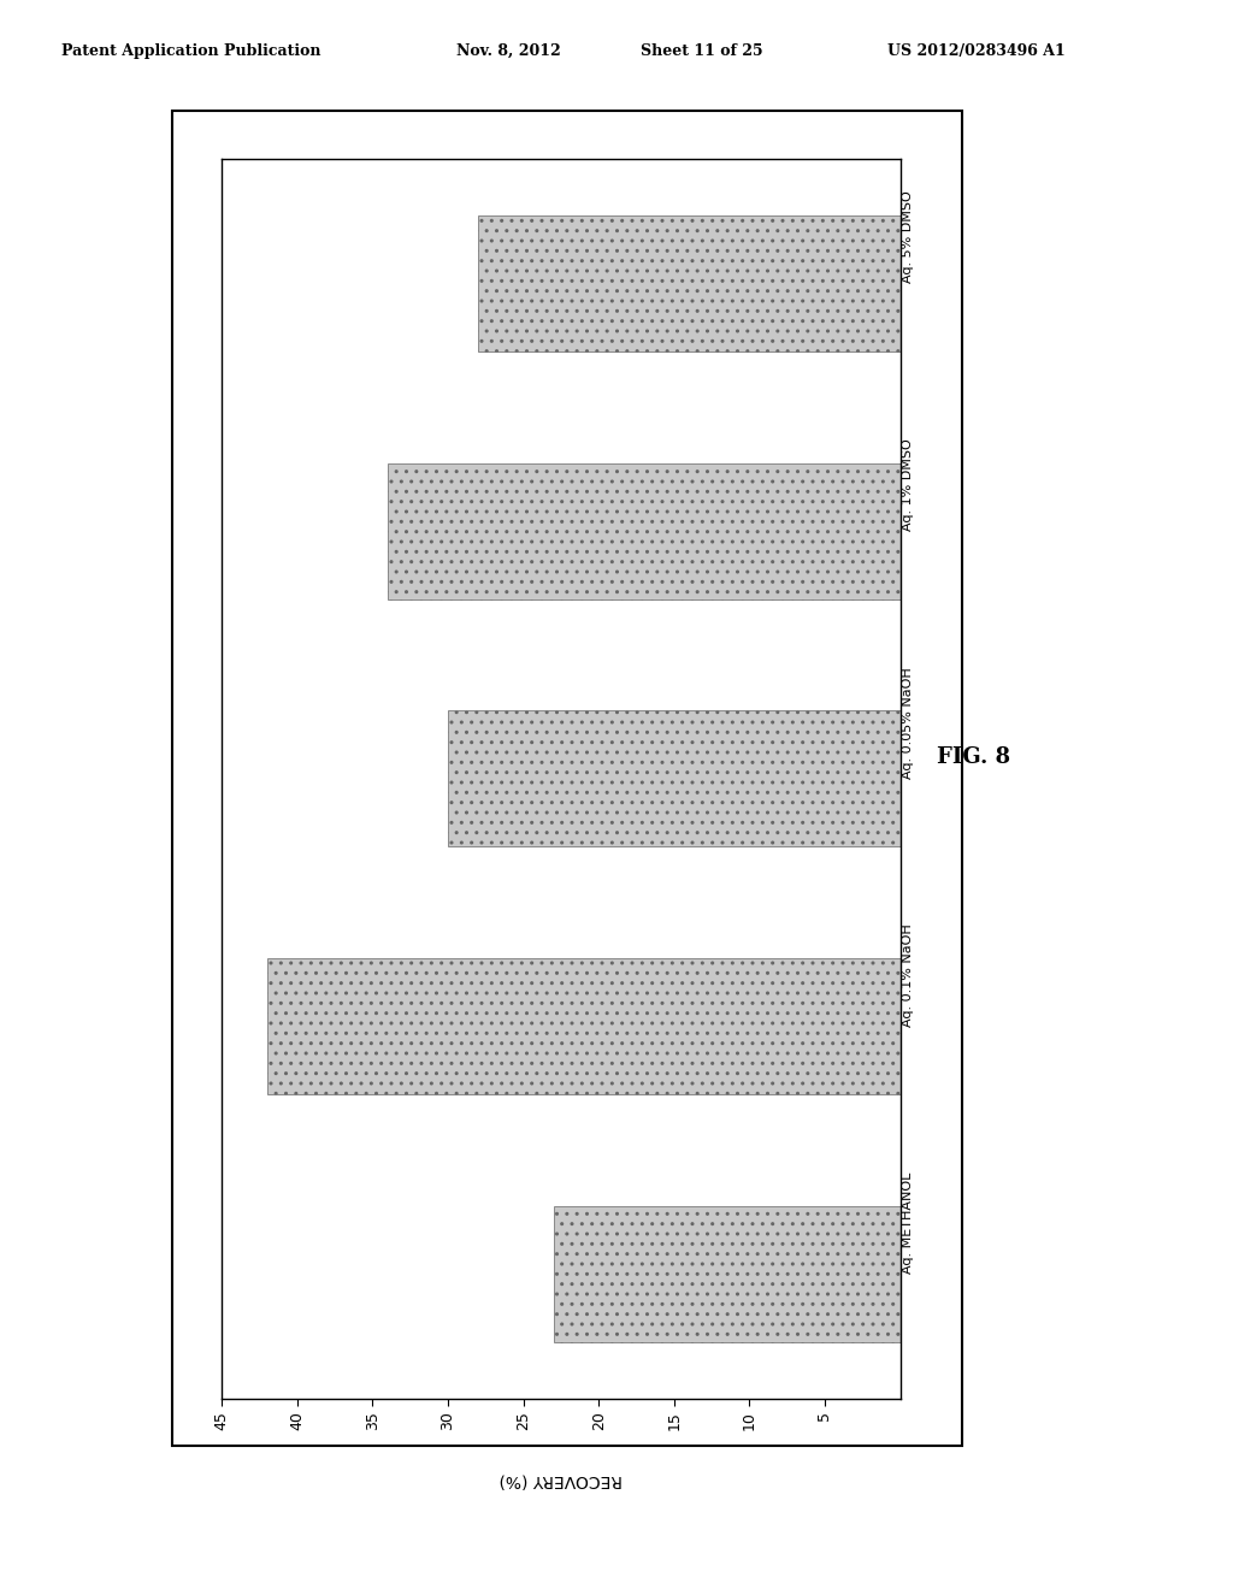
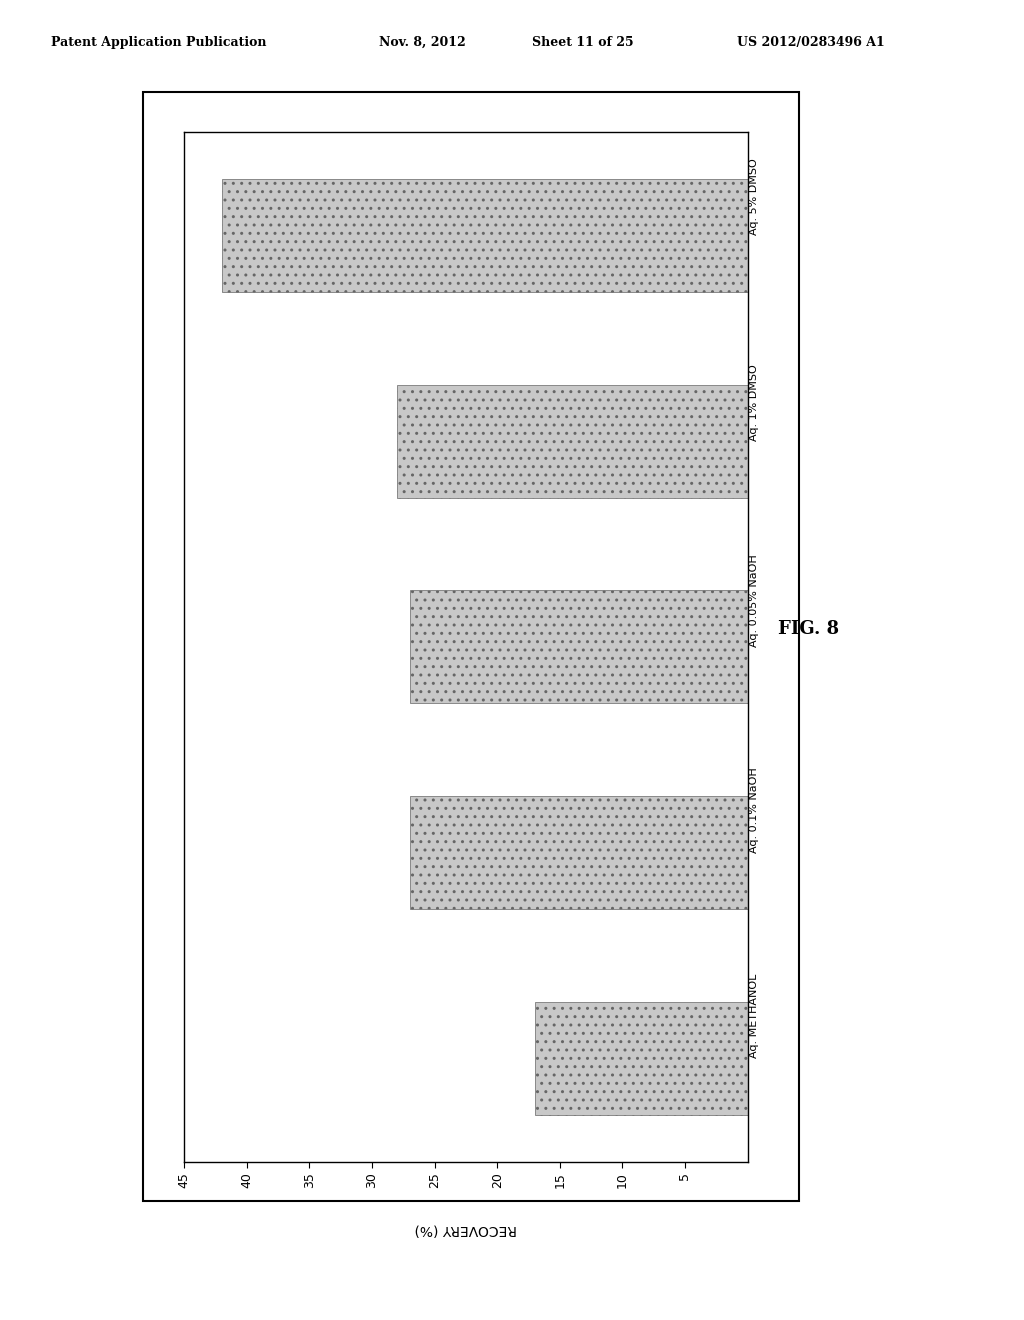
Aq. 5% DMSO: 28 -> 42
Aq. 1% DMSO: 34 -> 28
Aq. 0.05% NaOH: 30 -> 27
Aq. 0.1% NaOH: 42 -> 27
Aq. METHANOL: 23 -> 17
